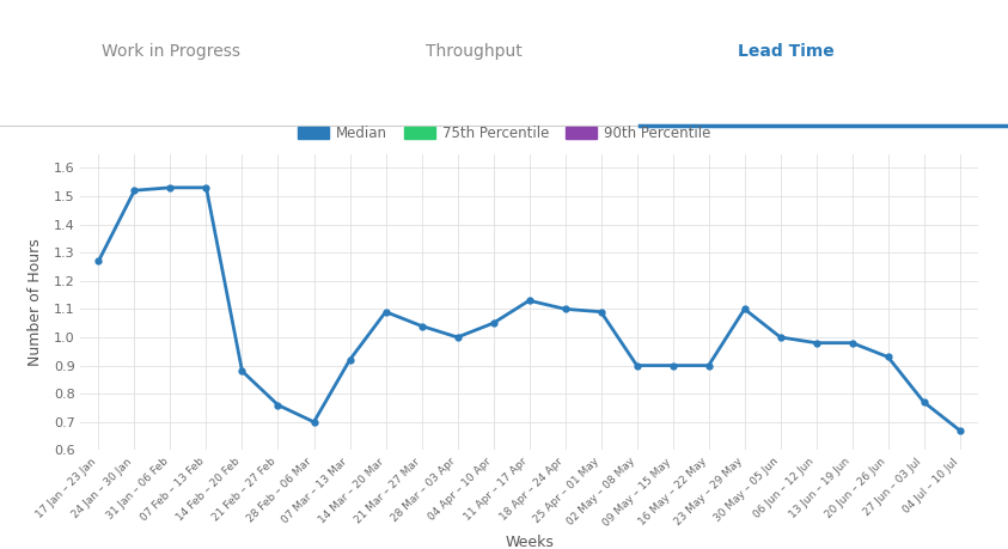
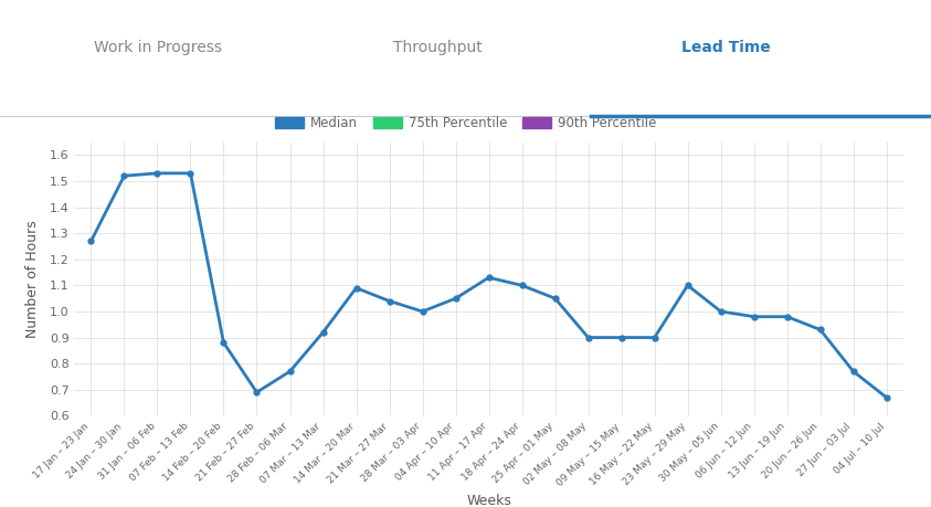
21 Feb – 27 Feb: 0.76 -> 0.69
28 Feb – 06 Mar: 0.70 -> 0.77
25 Apr – 01 May: 1.09 -> 1.05
